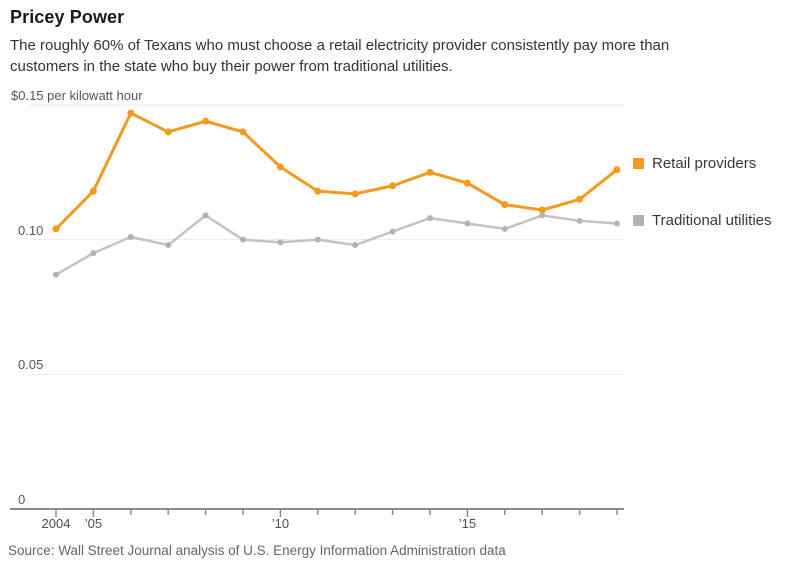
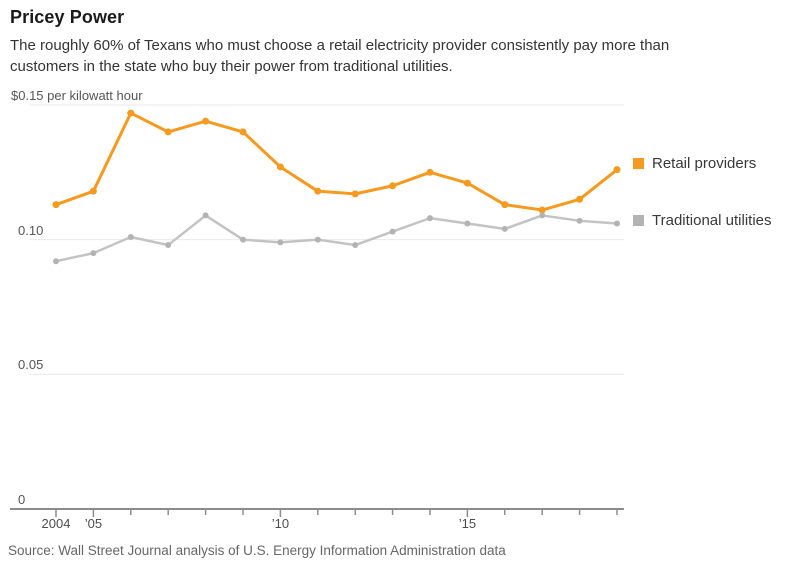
Retail providers/2004: 0.104 -> 0.113
Traditional utilities/2004: 0.087 -> 0.092
